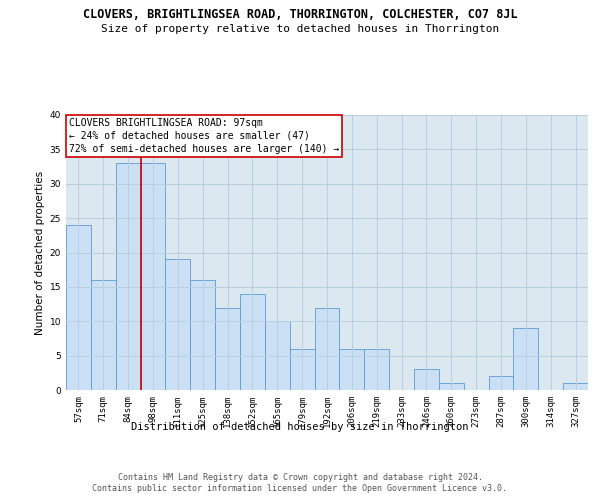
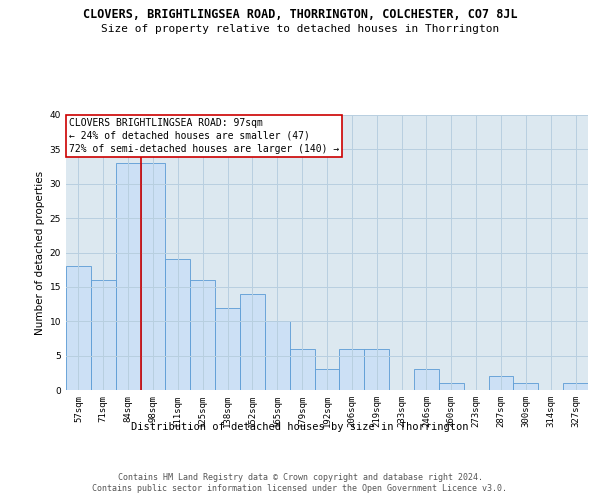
57sqm: 24 -> 18
192sqm: 12 -> 3
300sqm: 9 -> 1
